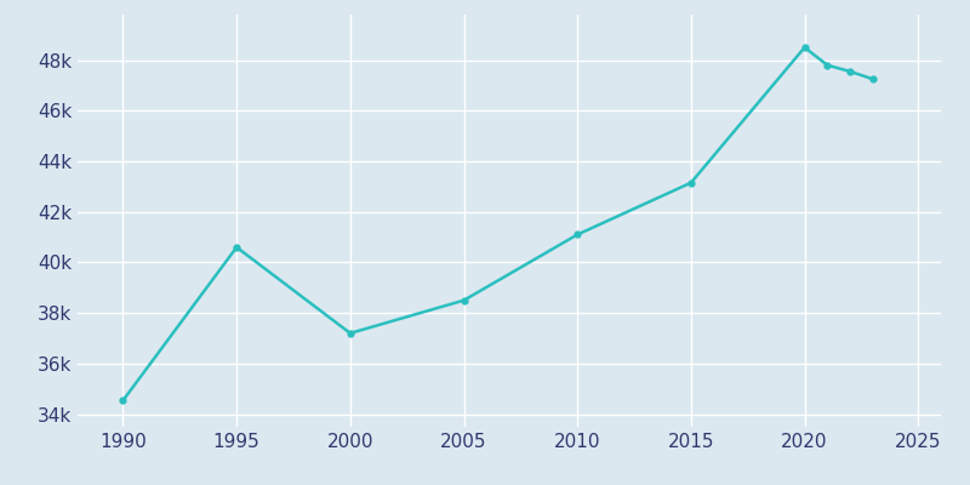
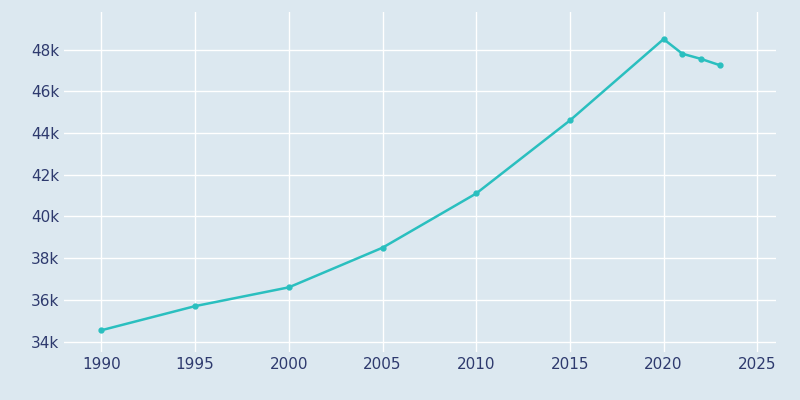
1995: 40.60k -> 35.70k
2000: 37.20k -> 36.60k
2015: 43.15k -> 44.60k
